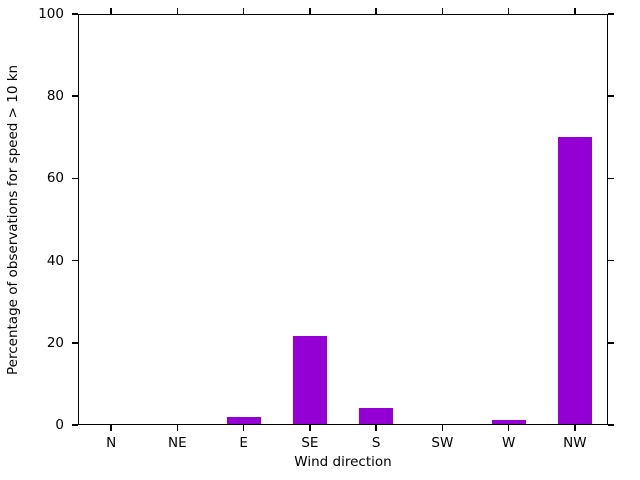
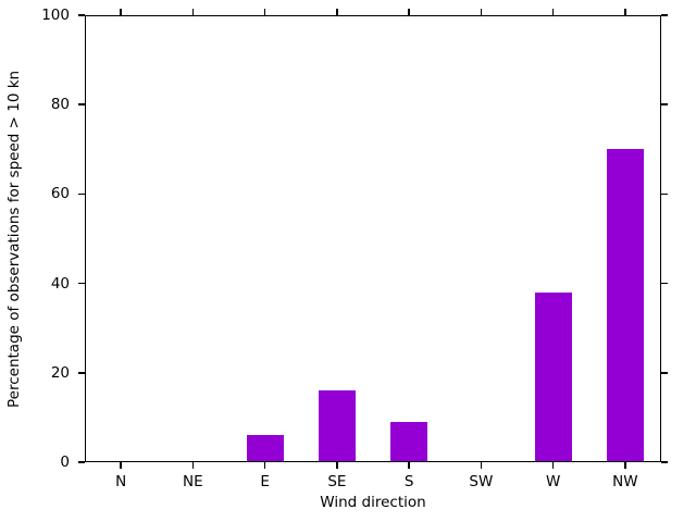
E: 2 -> 6
SE: 22 -> 16
S: 4 -> 9
W: 1 -> 38
